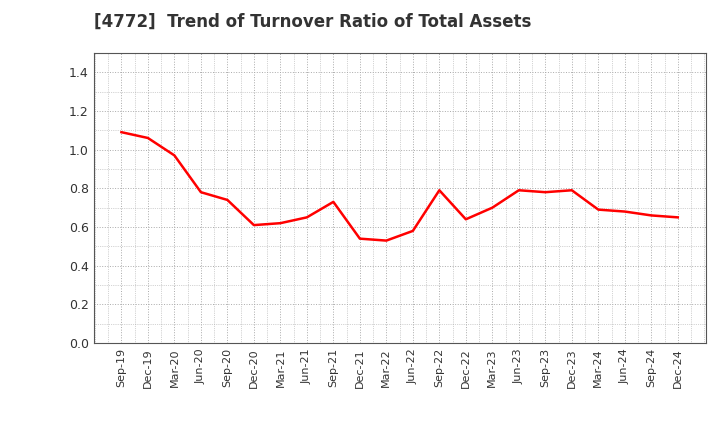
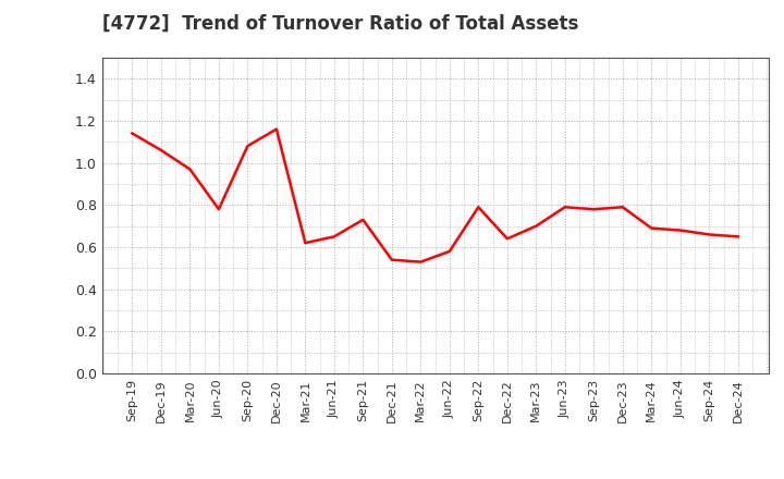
Sep-19: 1.09 -> 1.14
Sep-20: 0.74 -> 1.08
Dec-20: 0.61 -> 1.16
